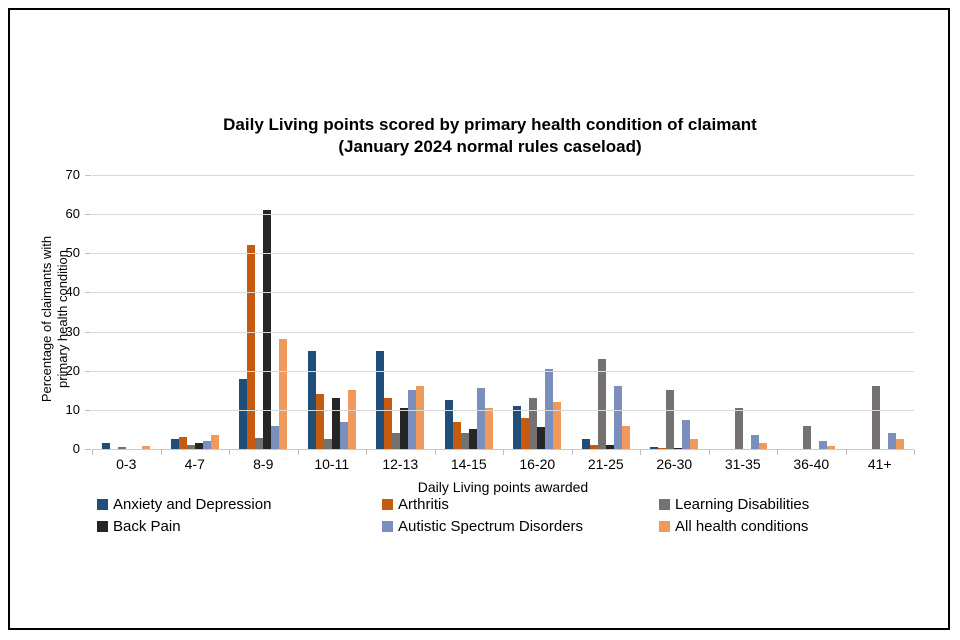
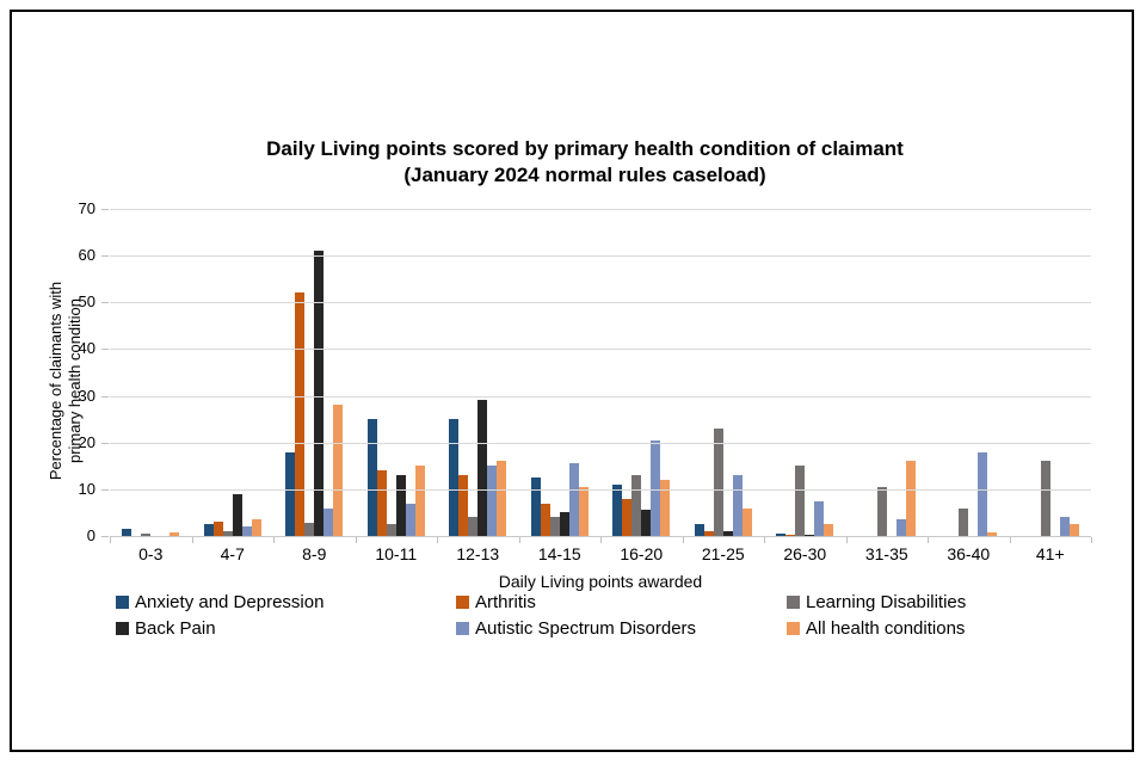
Back Pain/4-7: 2 -> 9
Back Pain/12-13: 10 -> 29
Autistic Spectrum Disorders/21-25: 16 -> 13
All health conditions/31-35: 2 -> 16
Autistic Spectrum Disorders/36-40: 2 -> 18
